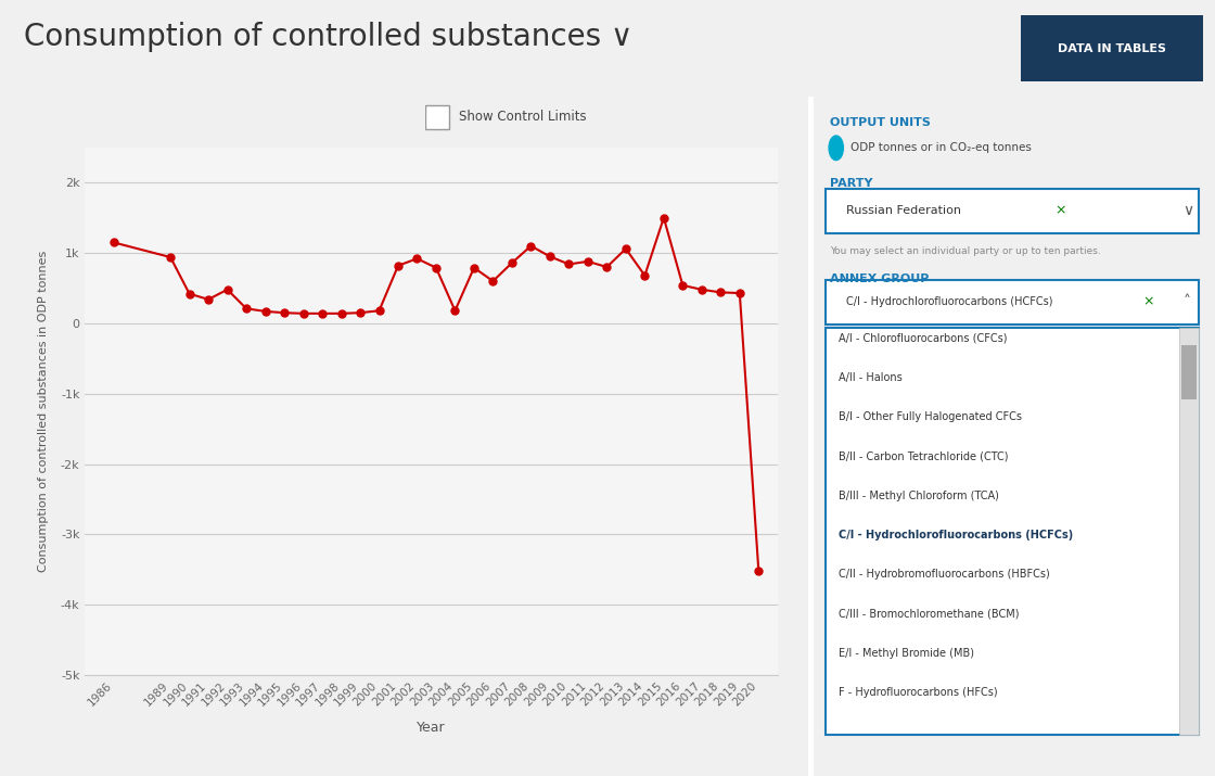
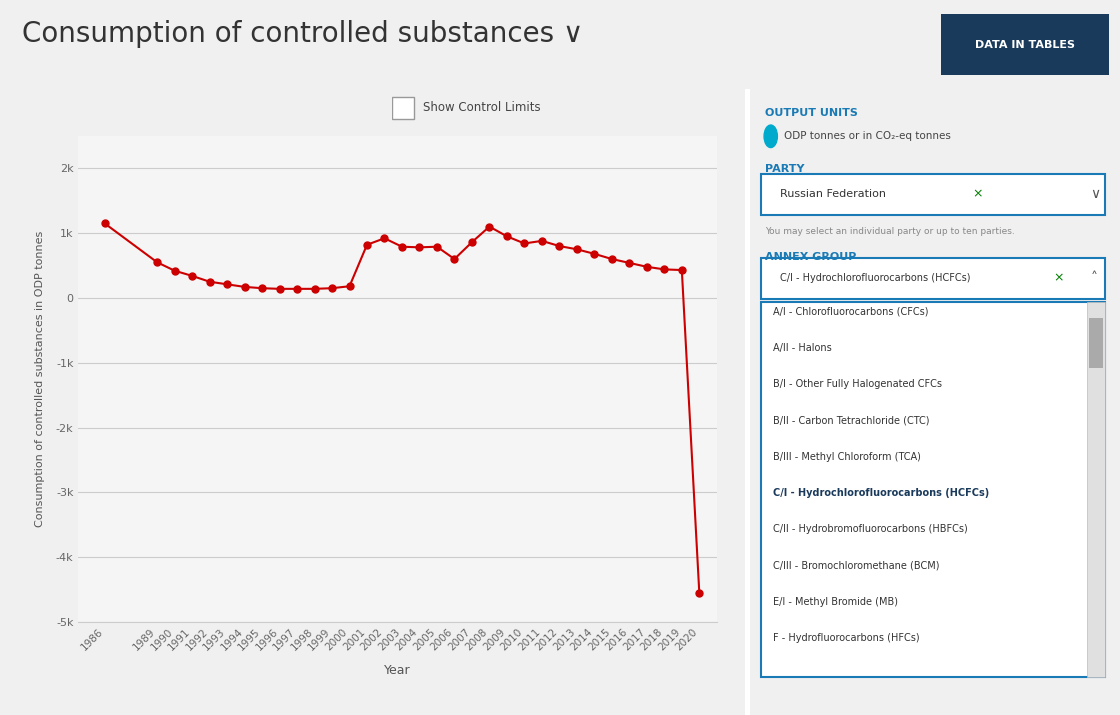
1989: 0.94k -> 0.55k
1992: 0.48k -> 0.25k
2004: 0.18k -> 0.78k
2013: 1.06k -> 0.75k
2015: 1.50k -> 0.60k
2020: -3.52k -> -4.55k
